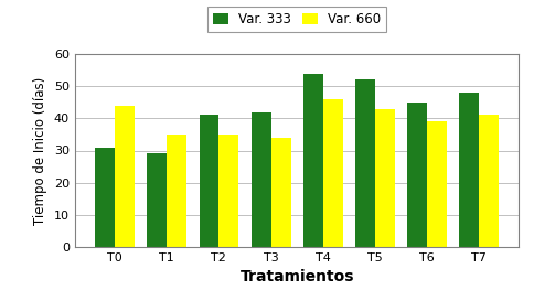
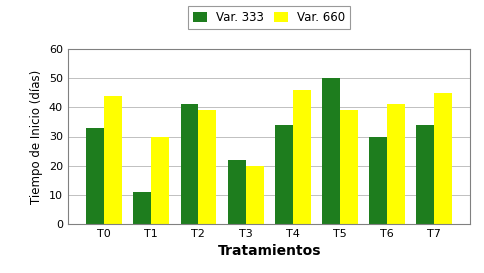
Var. 333/T0: 31 -> 33
Var. 333/T1: 29 -> 11
Var. 660/T1: 35 -> 30
Var. 660/T2: 35 -> 39
Var. 333/T3: 42 -> 22
Var. 660/T3: 34 -> 20
Var. 333/T4: 54 -> 34
Var. 333/T5: 52 -> 50
Var. 660/T5: 43 -> 39
Var. 333/T6: 45 -> 30
Var. 660/T6: 39 -> 41
Var. 333/T7: 48 -> 34
Var. 660/T7: 41 -> 45
